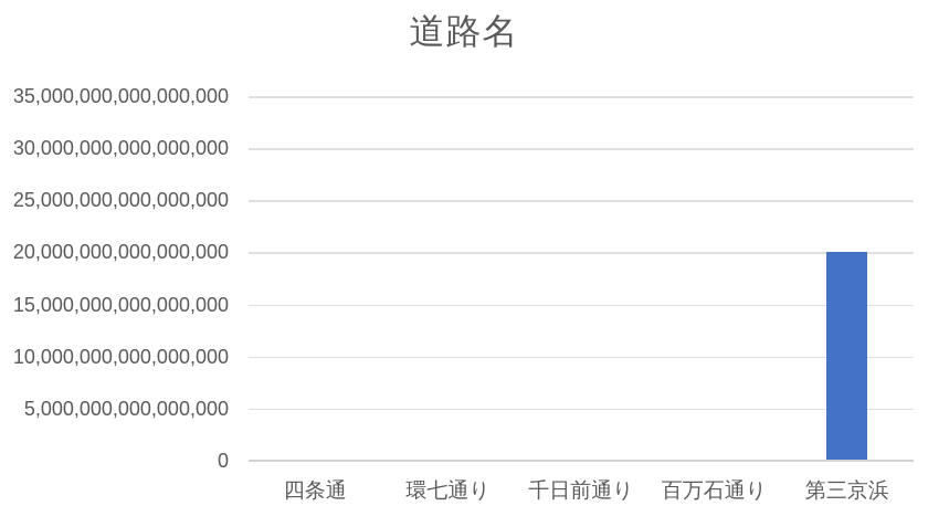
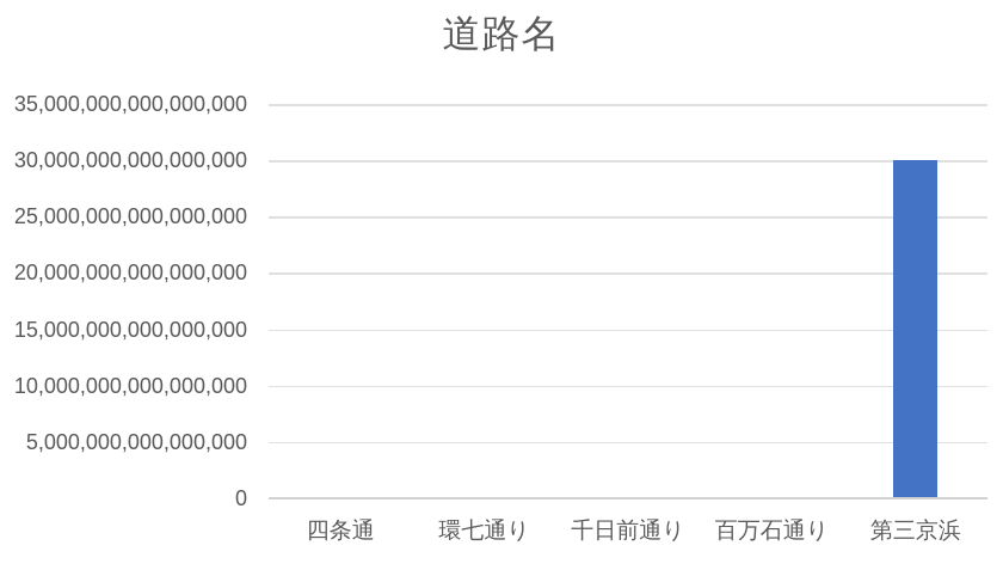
第三京浜: 20000000000000000 -> 30000000000000000
